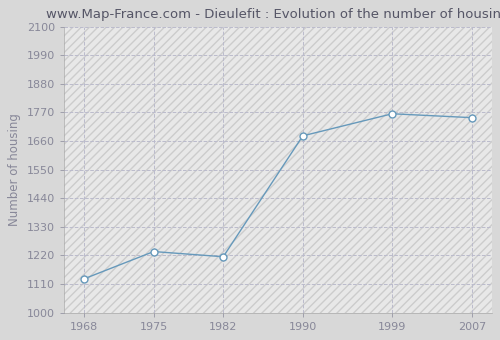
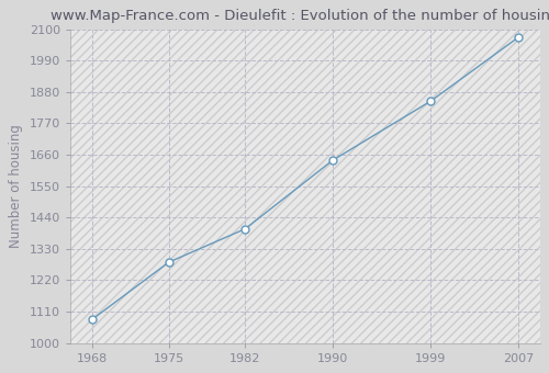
1968: 1130 -> 1083
1975: 1235 -> 1283
1982: 1215 -> 1400
1990: 1680 -> 1640
1999: 1765 -> 1848
2007: 1750 -> 2071
